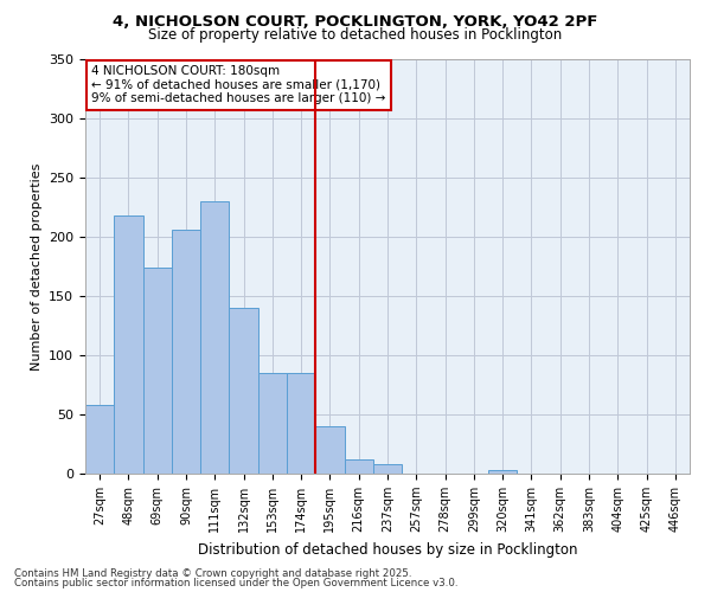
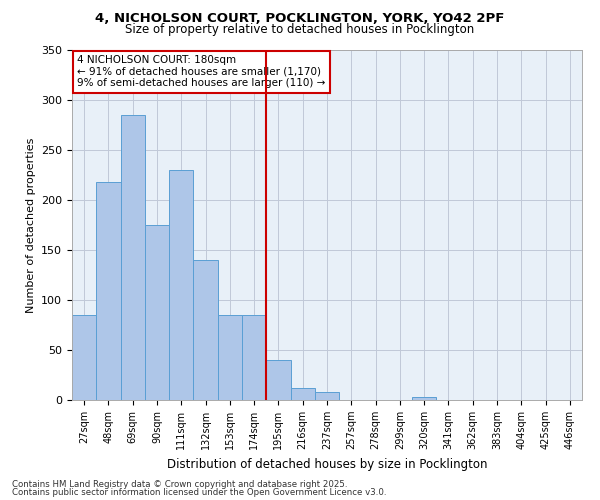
27sqm: 58 -> 85
69sqm: 174 -> 285
90sqm: 206 -> 175
